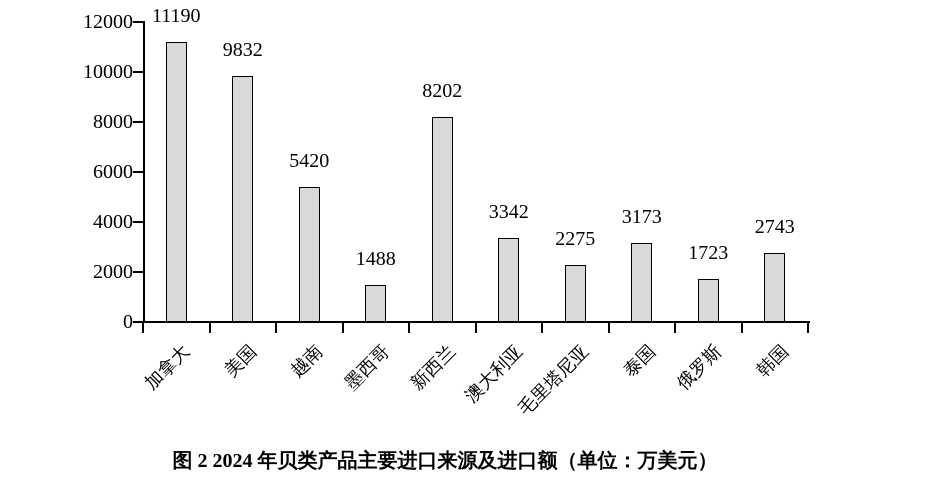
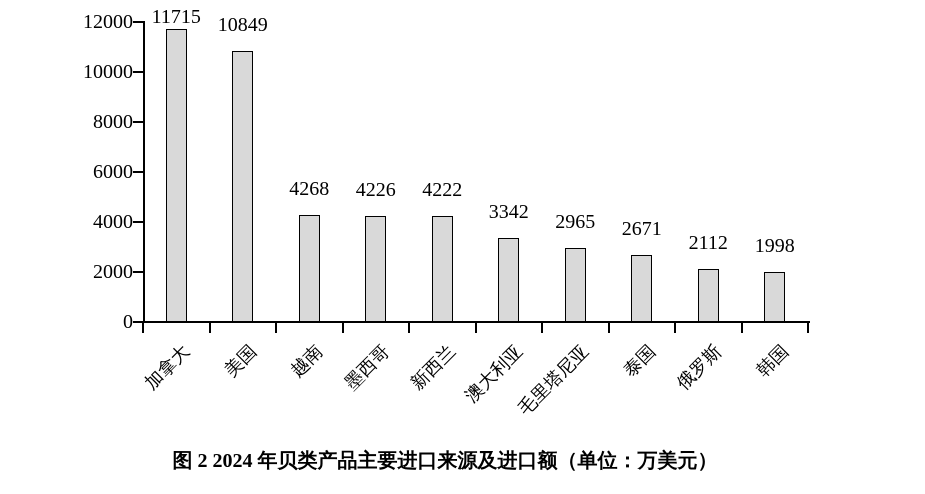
加拿大: 11190 -> 11715
美国: 9832 -> 10849
越南: 5420 -> 4268
墨西哥: 1488 -> 4226
新西兰: 8202 -> 4222
毛里塔尼亚: 2275 -> 2965
泰国: 3173 -> 2671
俄罗斯: 1723 -> 2112
韩国: 2743 -> 1998
